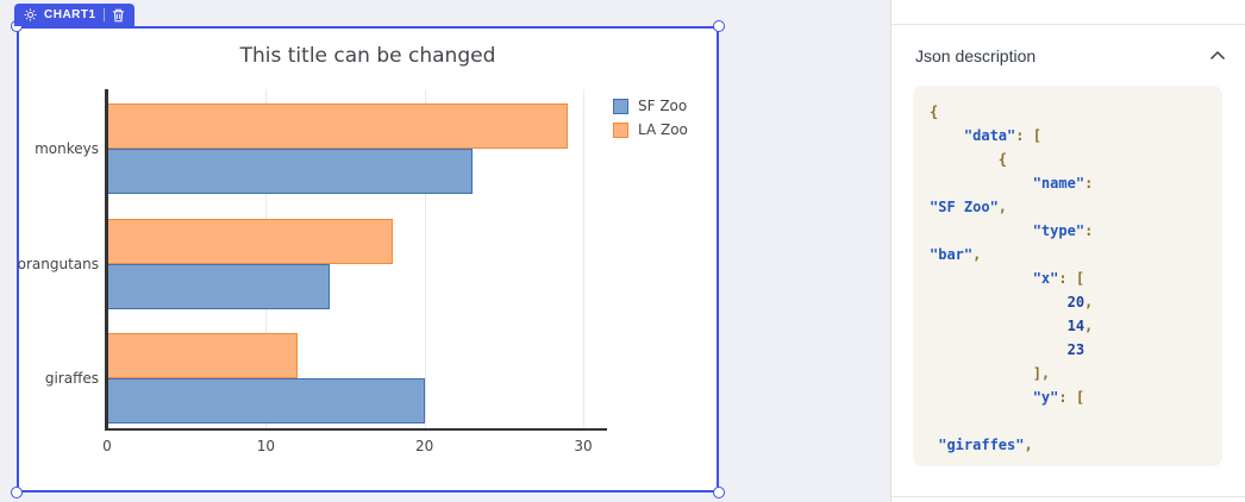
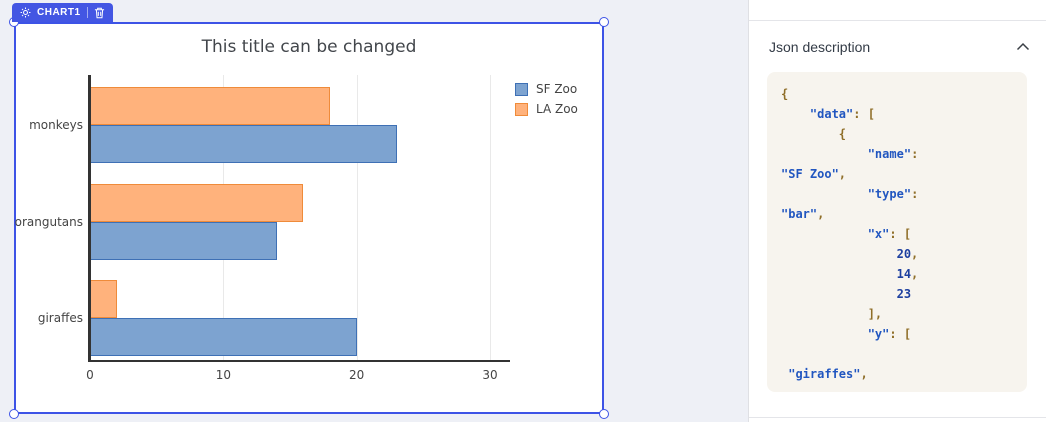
LA Zoo/monkeys: 29 -> 18
LA Zoo/orangutans: 18 -> 16
LA Zoo/giraffes: 12 -> 2
